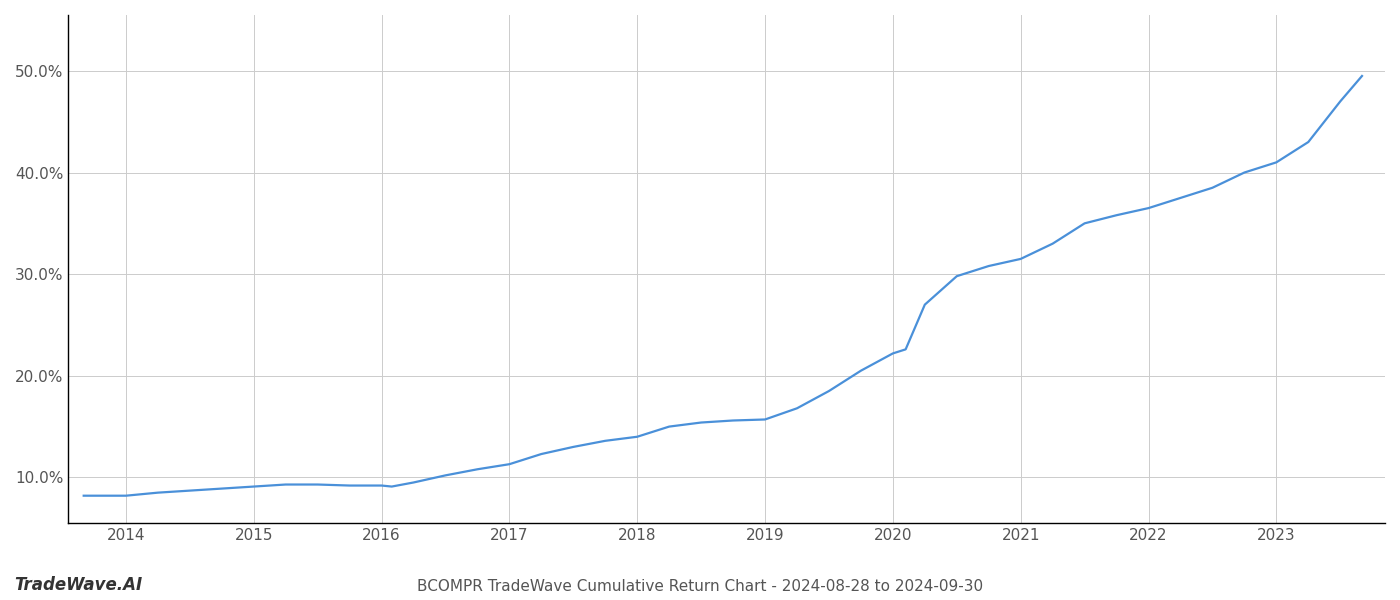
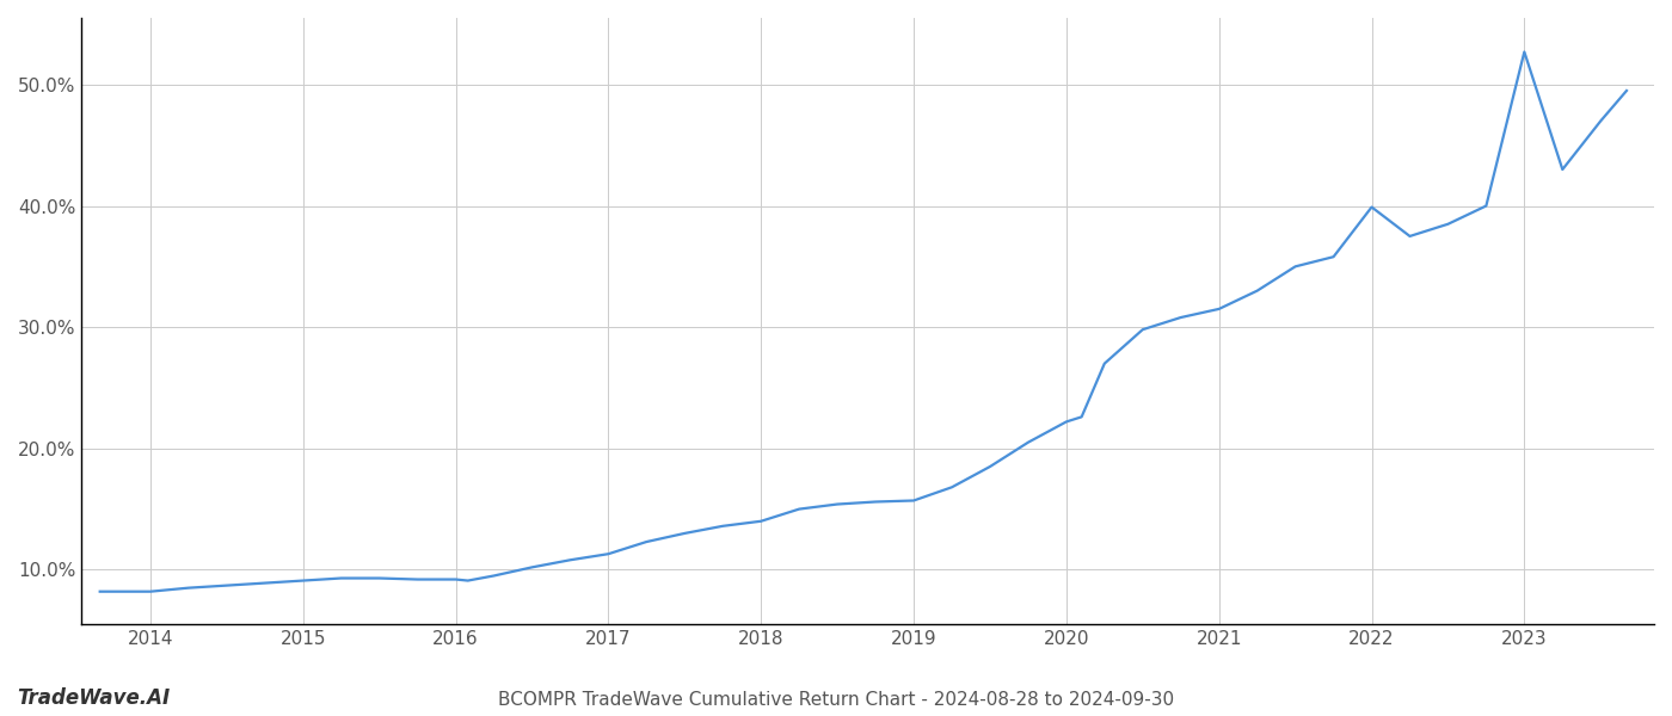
2022: 36.5% -> 39.9%
2023: 41.0% -> 52.7%
